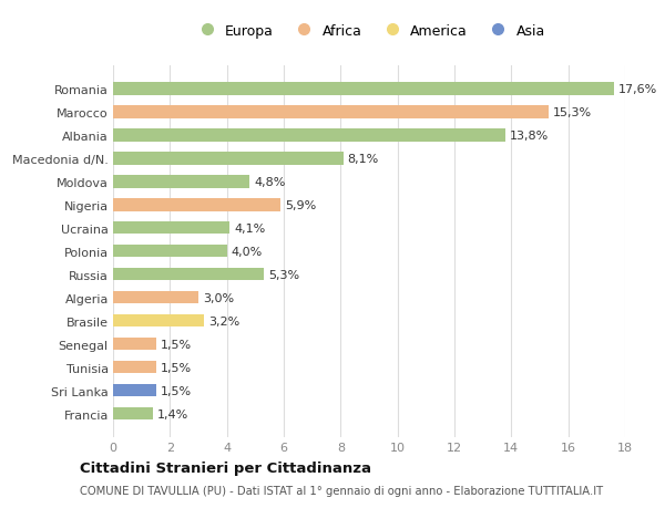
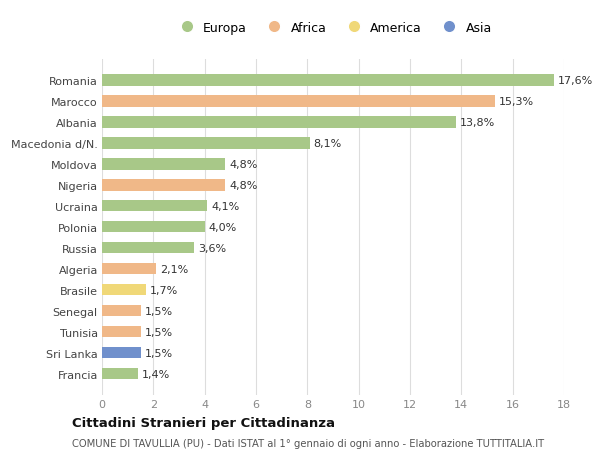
Nigeria: 5,9% -> 4,8%
Russia: 5,3% -> 3,6%
Algeria: 3,0% -> 2,1%
Brasile: 3,2% -> 1,7%
